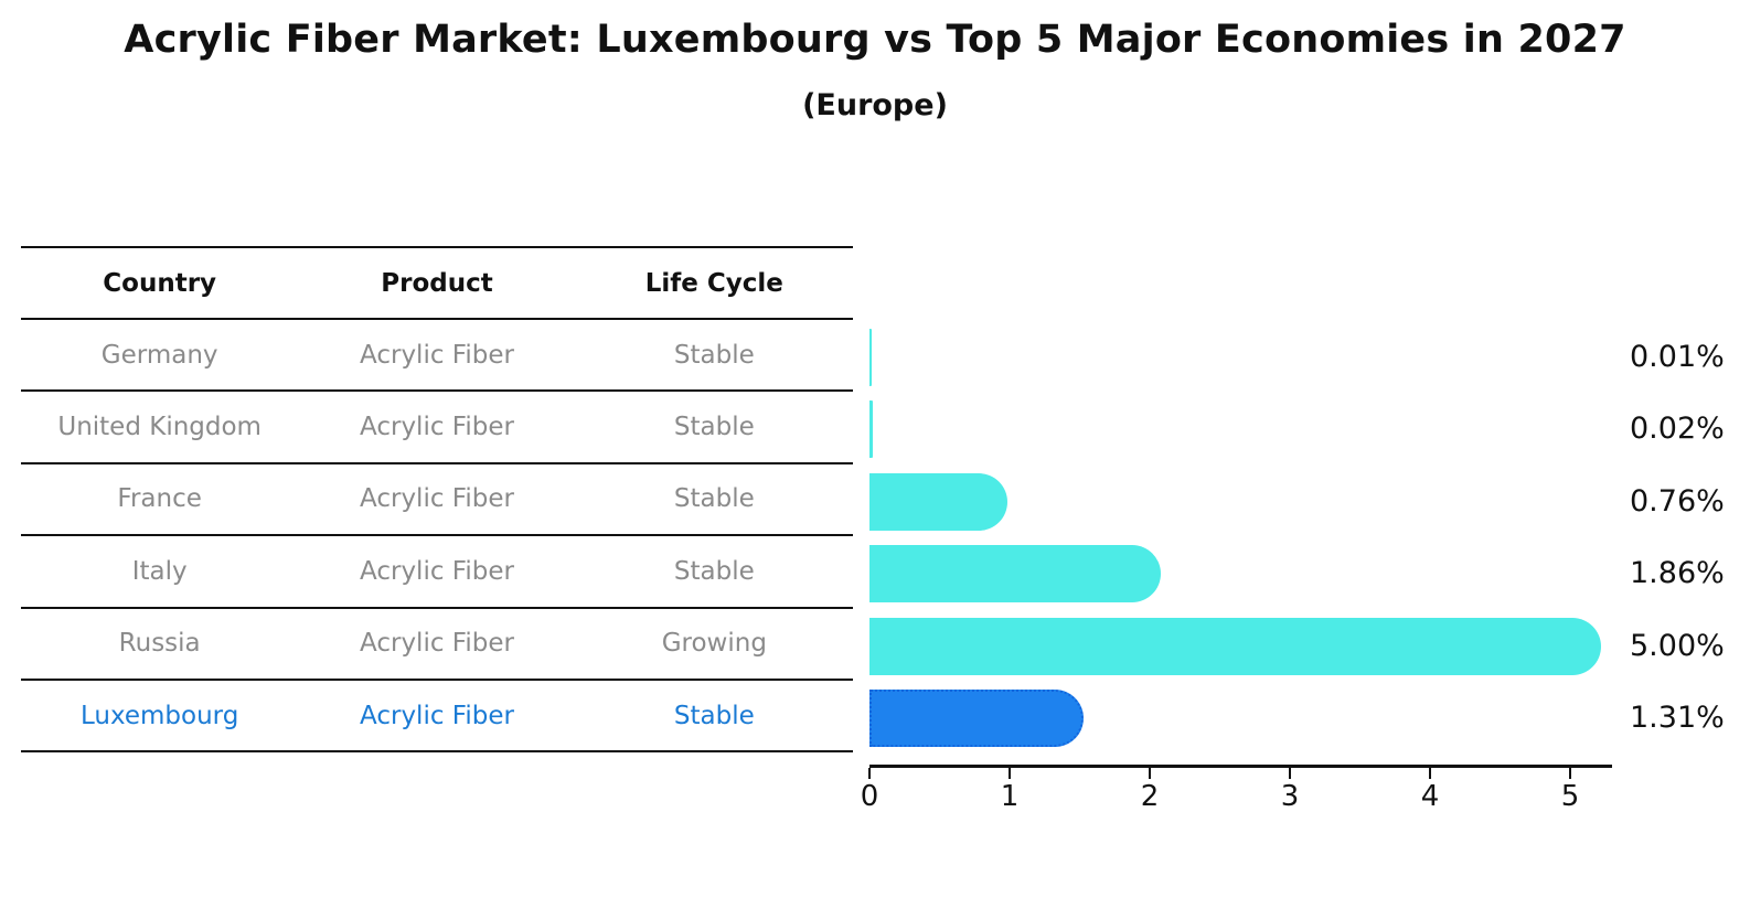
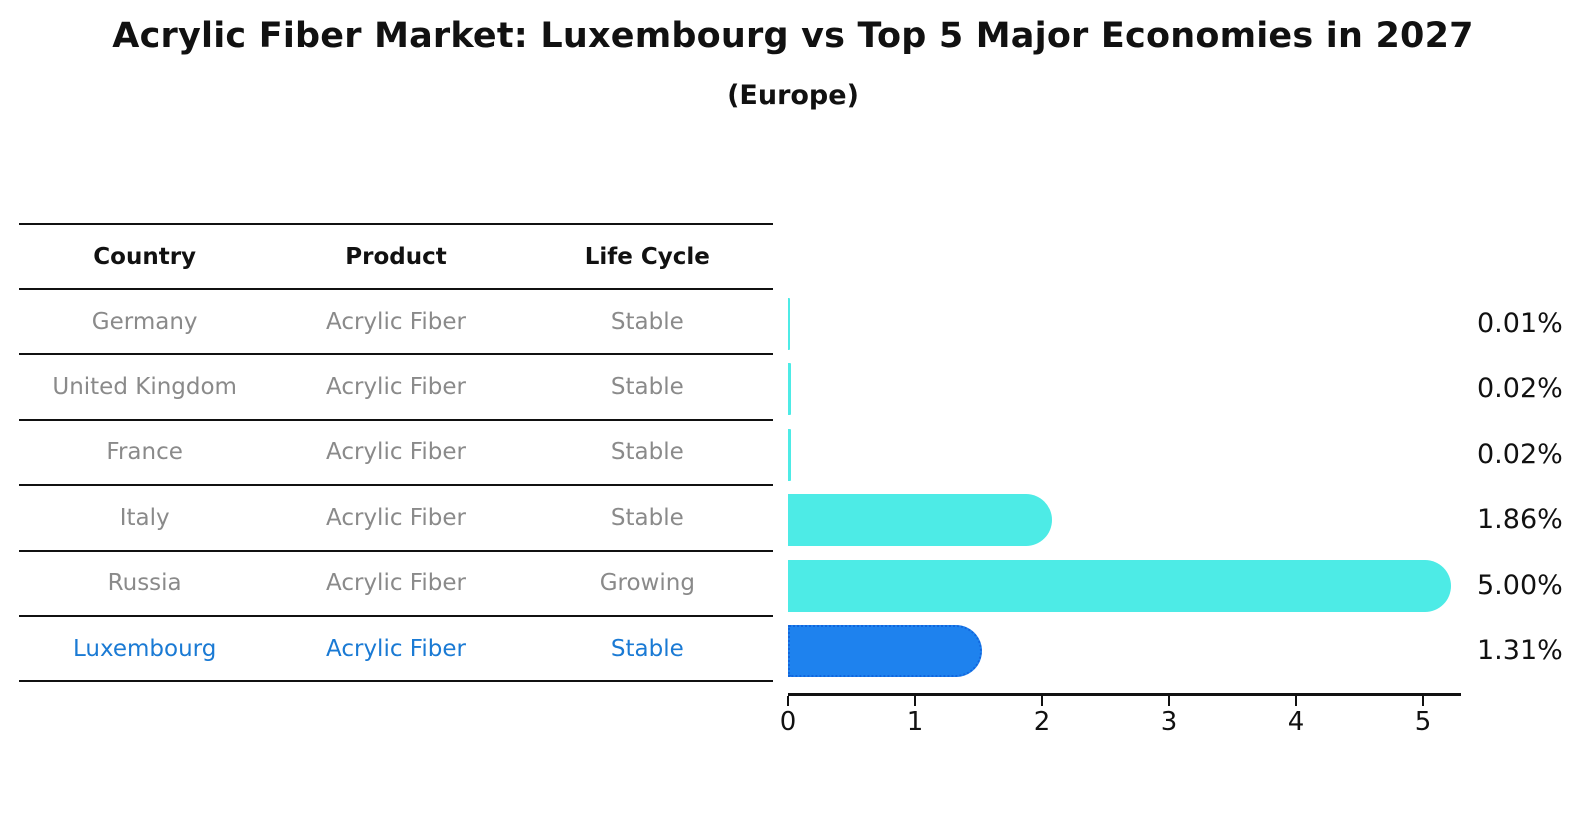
France: 0.76% -> 0.02%
